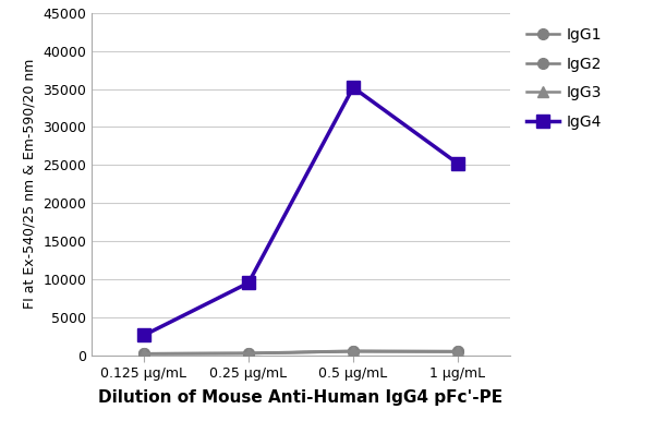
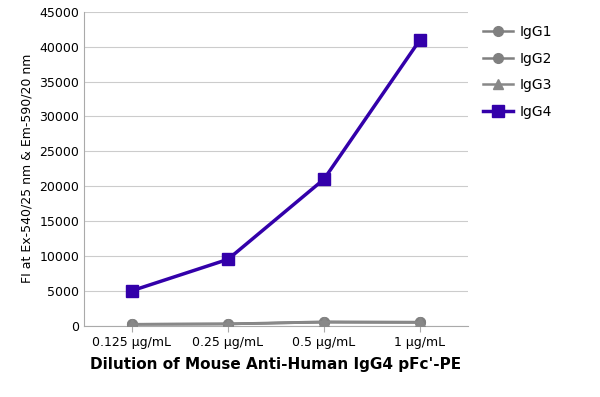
IgG4/0.125 μg/mL: 2600 -> 5000
IgG4/0.5 μg/mL: 35200 -> 21000
IgG4/1 μg/mL: 25200 -> 41000
